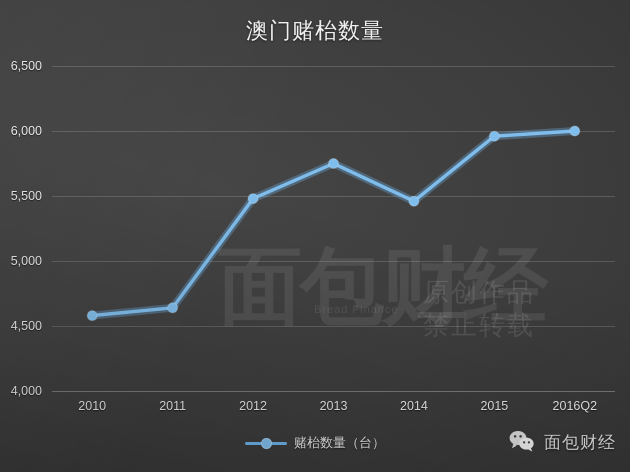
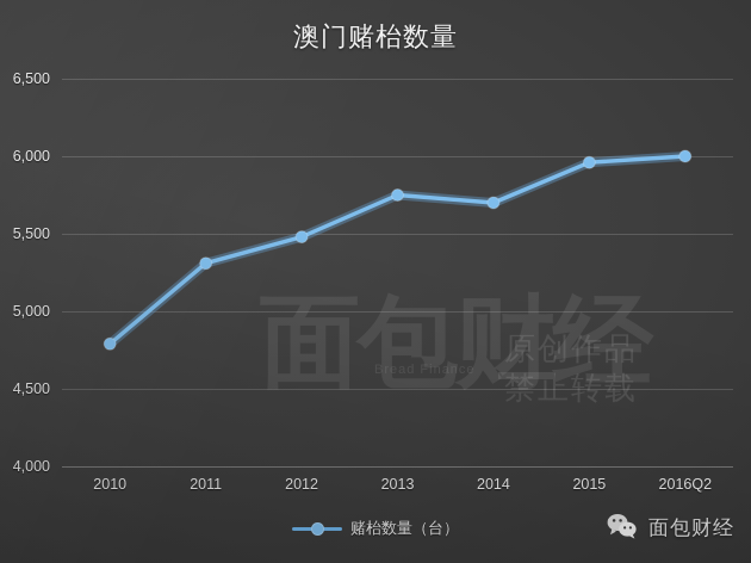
2010: 4580 -> 4790
2011: 4640 -> 5310
2014: 5460 -> 5700
